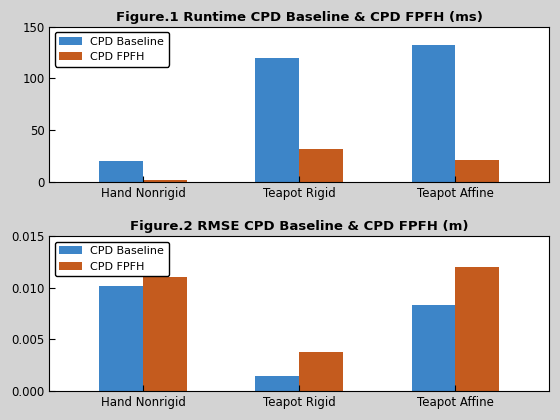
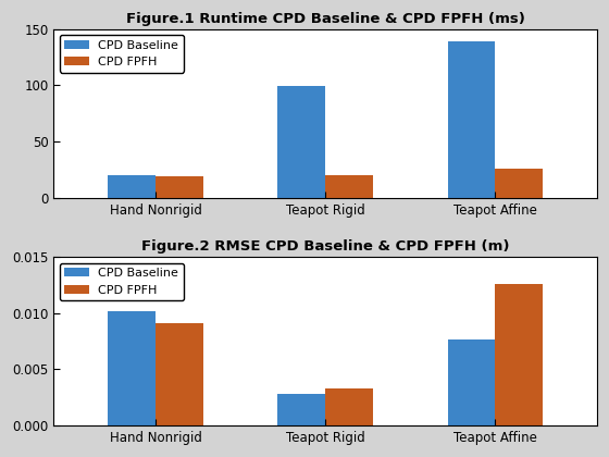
Figure.1 Runtime CPD Baseline & CPD FPFH (ms)/CPD FPFH/Hand Nonrigid: 2 -> 19
Figure.1 Runtime CPD Baseline & CPD FPFH (ms)/CPD Baseline/Teapot Rigid: 120 -> 99
Figure.1 Runtime CPD Baseline & CPD FPFH (ms)/CPD FPFH/Teapot Rigid: 32 -> 20
Figure.1 Runtime CPD Baseline & CPD FPFH (ms)/CPD Baseline/Teapot Affine: 132 -> 139
Figure.1 Runtime CPD Baseline & CPD FPFH (ms)/CPD FPFH/Teapot Affine: 21 -> 26
Figure.2 RMSE CPD Baseline & CPD FPFH (m)/CPD FPFH/Hand Nonrigid: 0.0110 -> 0.0091
Figure.2 RMSE CPD Baseline & CPD FPFH (m)/CPD Baseline/Teapot Rigid: 0.0015 -> 0.0028
Figure.2 RMSE CPD Baseline & CPD FPFH (m)/CPD FPFH/Teapot Rigid: 0.0038 -> 0.0033
Figure.2 RMSE CPD Baseline & CPD FPFH (m)/CPD Baseline/Teapot Affine: 0.0083 -> 0.0076
Figure.2 RMSE CPD Baseline & CPD FPFH (m)/CPD FPFH/Teapot Affine: 0.0120 -> 0.0126
